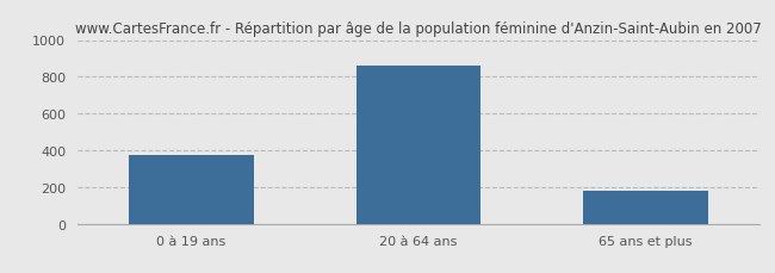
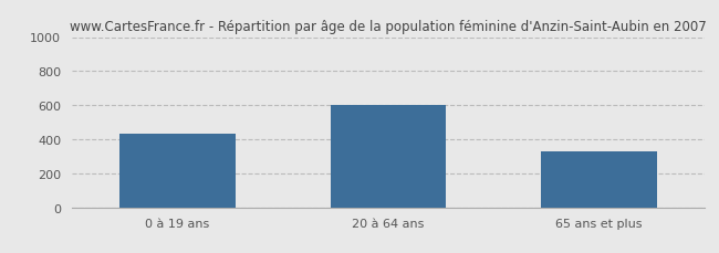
0 à 19 ans: 380 -> 430
20 à 64 ans: 860 -> 600
65 ans et plus: 180 -> 330
